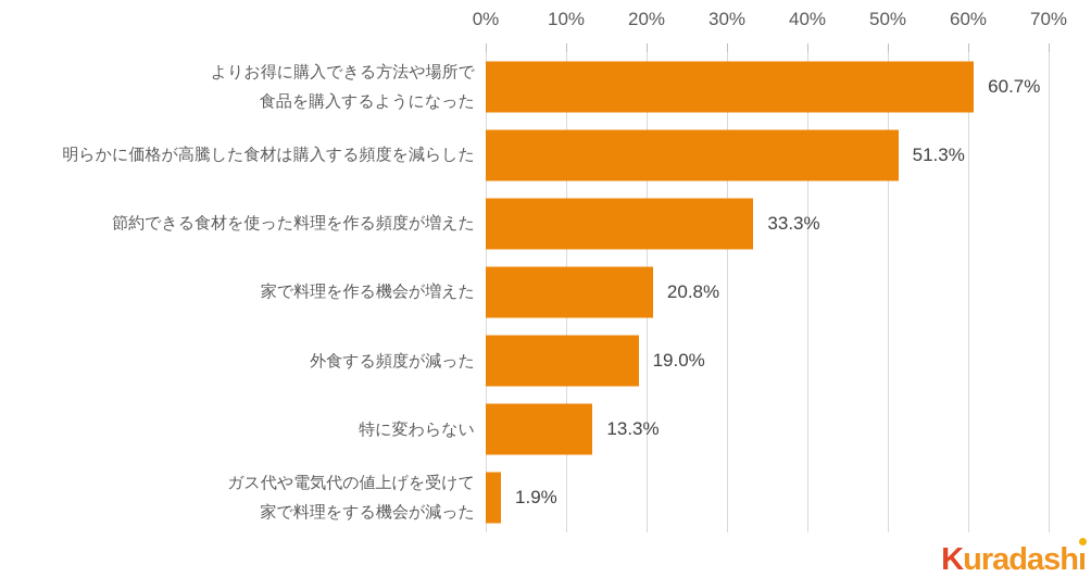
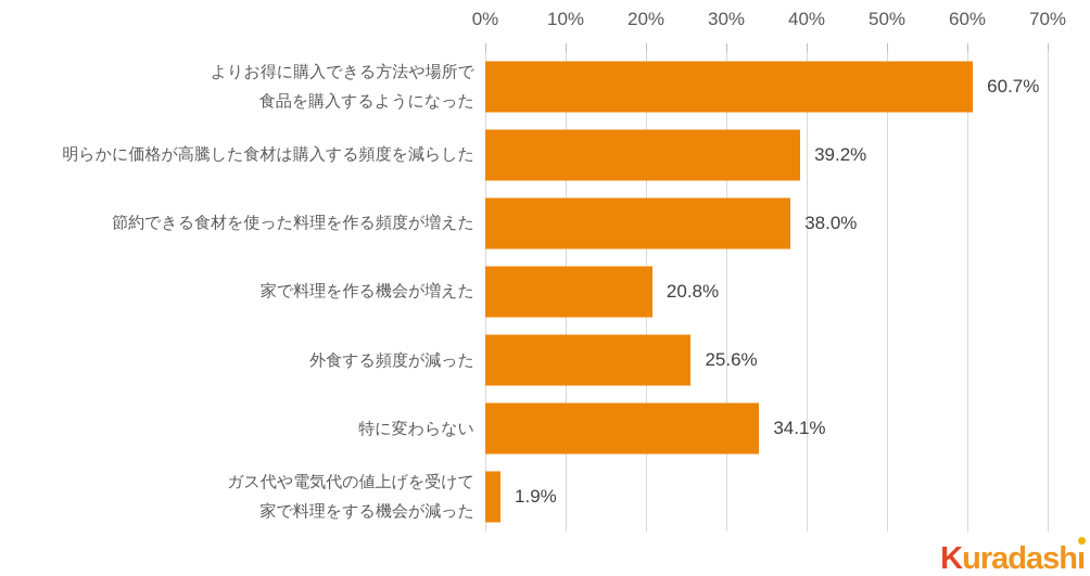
明らかに価格が高騰した食材は購入する頻度を減らした: 51.3% -> 39.2%
節約できる食材を使った料理を作る頻度が増えた: 33.3% -> 38.0%
外食する頻度が減った: 19.0% -> 25.6%
特に変わらない: 13.3% -> 34.1%
